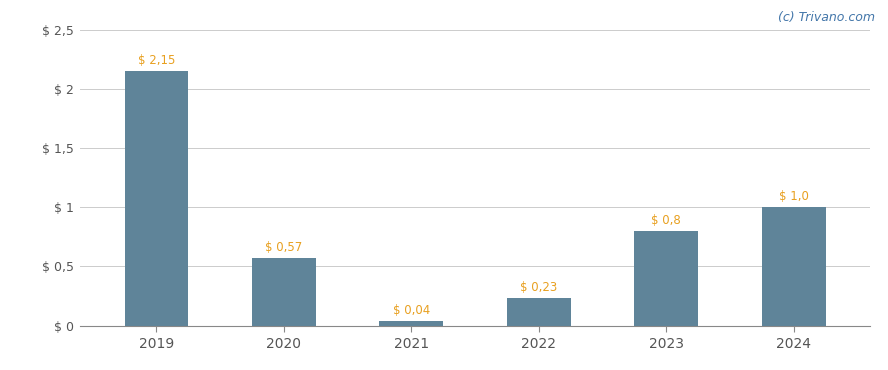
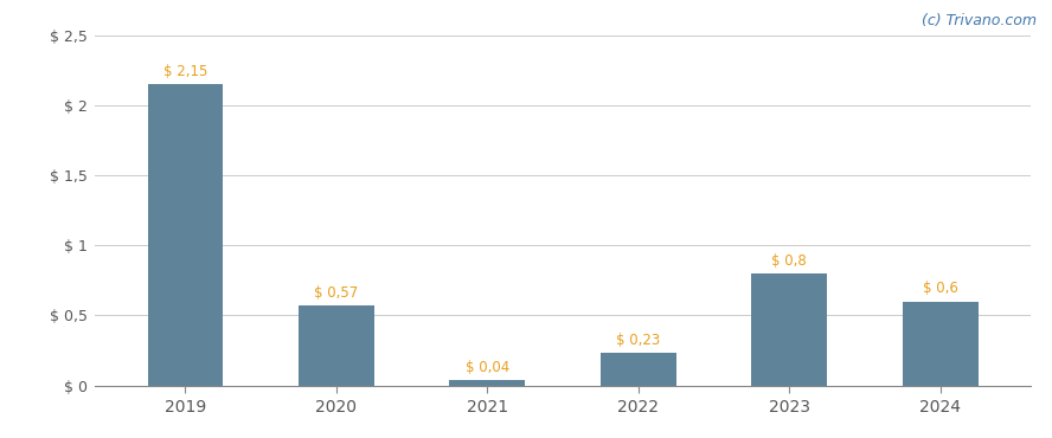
2024: 1,0 -> 0,6
